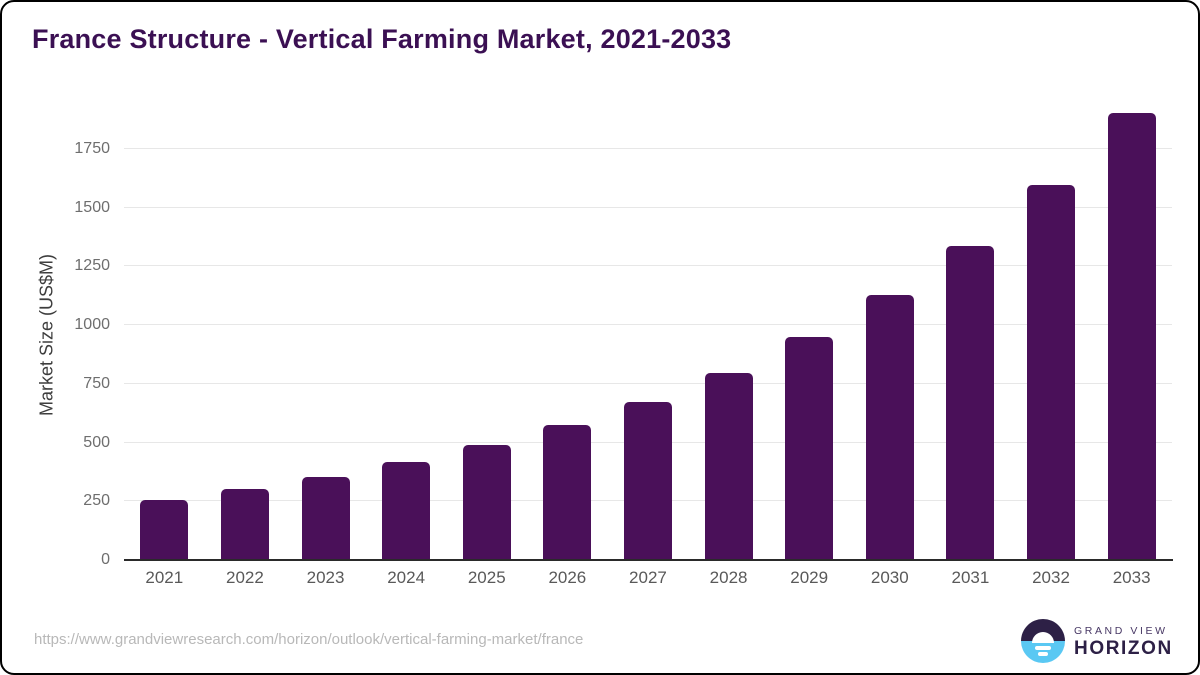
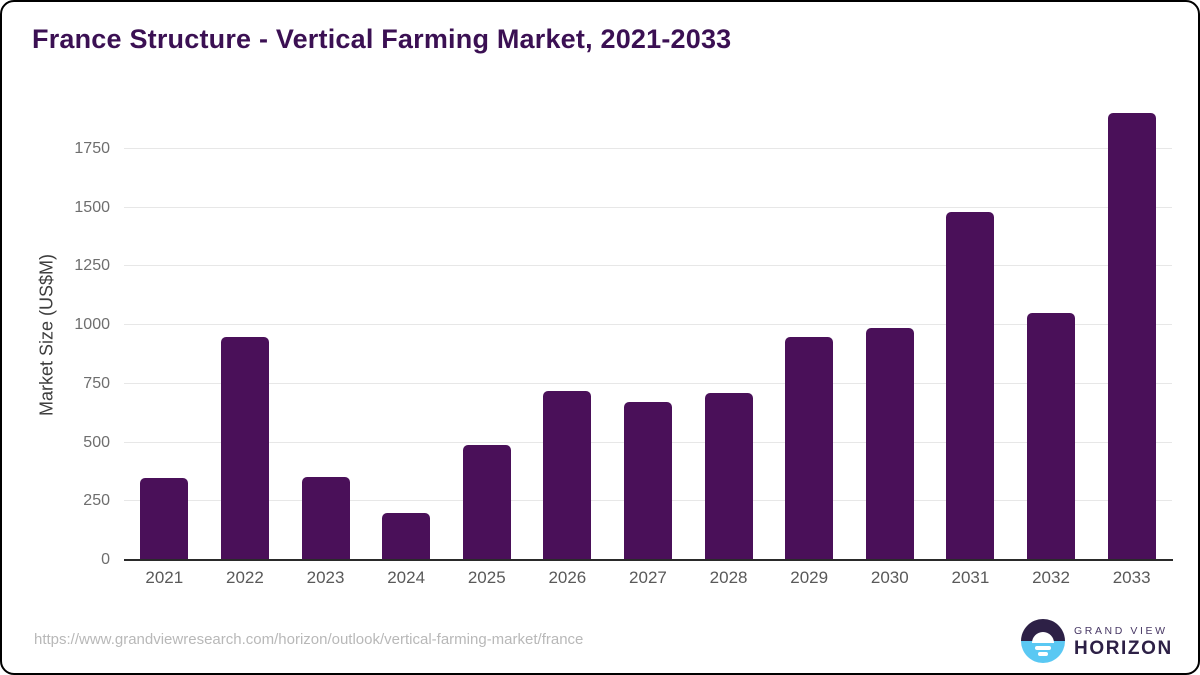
2021: 260 -> 350
2022: 300 -> 950
2024: 420 -> 200
2026: 580 -> 720
2028: 800 -> 710
2030: 1130 -> 990
2031: 1340 -> 1480
2032: 1600 -> 1050
